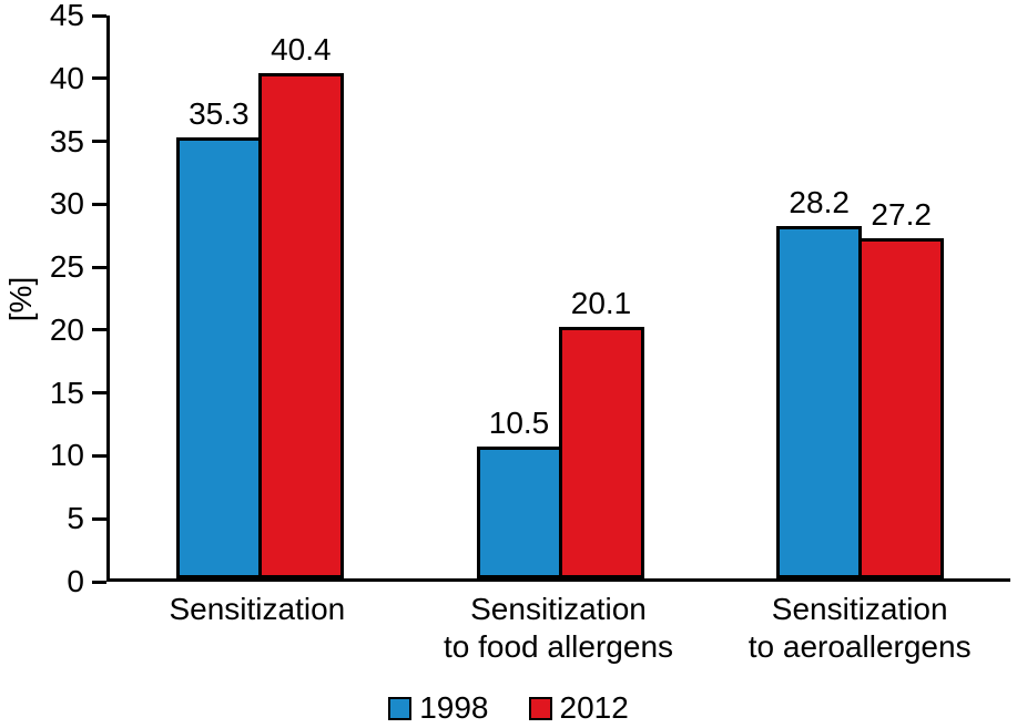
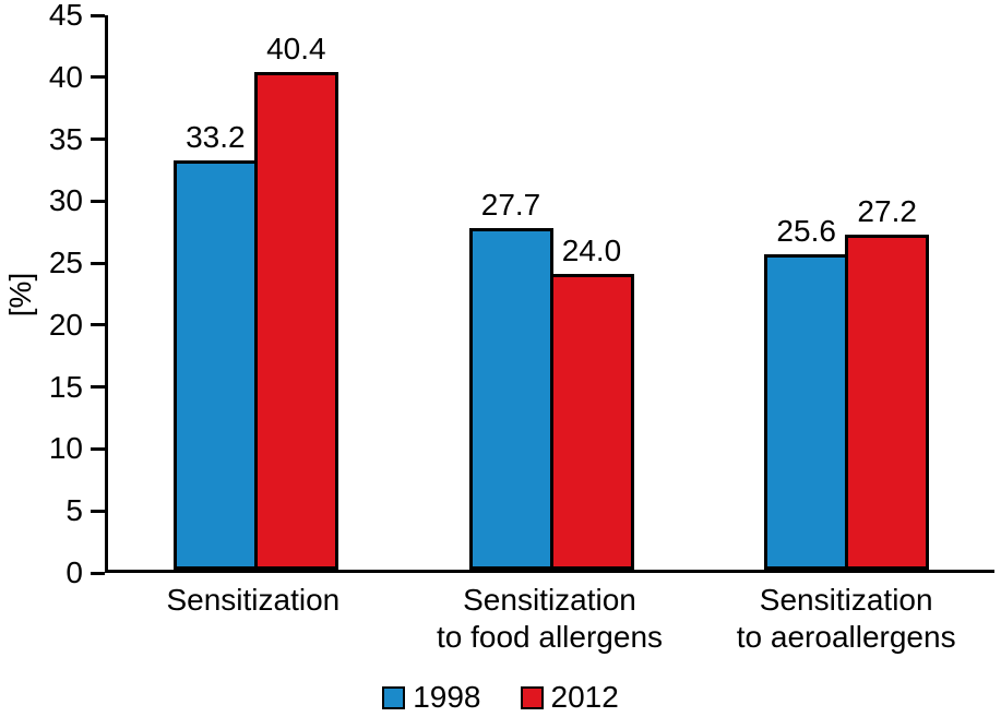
1998/Sensitization: 35.3 -> 33.2
1998/Sensitization to food allergens: 10.5 -> 27.7
2012/Sensitization to food allergens: 20.1 -> 24.0
1998/Sensitization to aeroallergens: 28.2 -> 25.6
